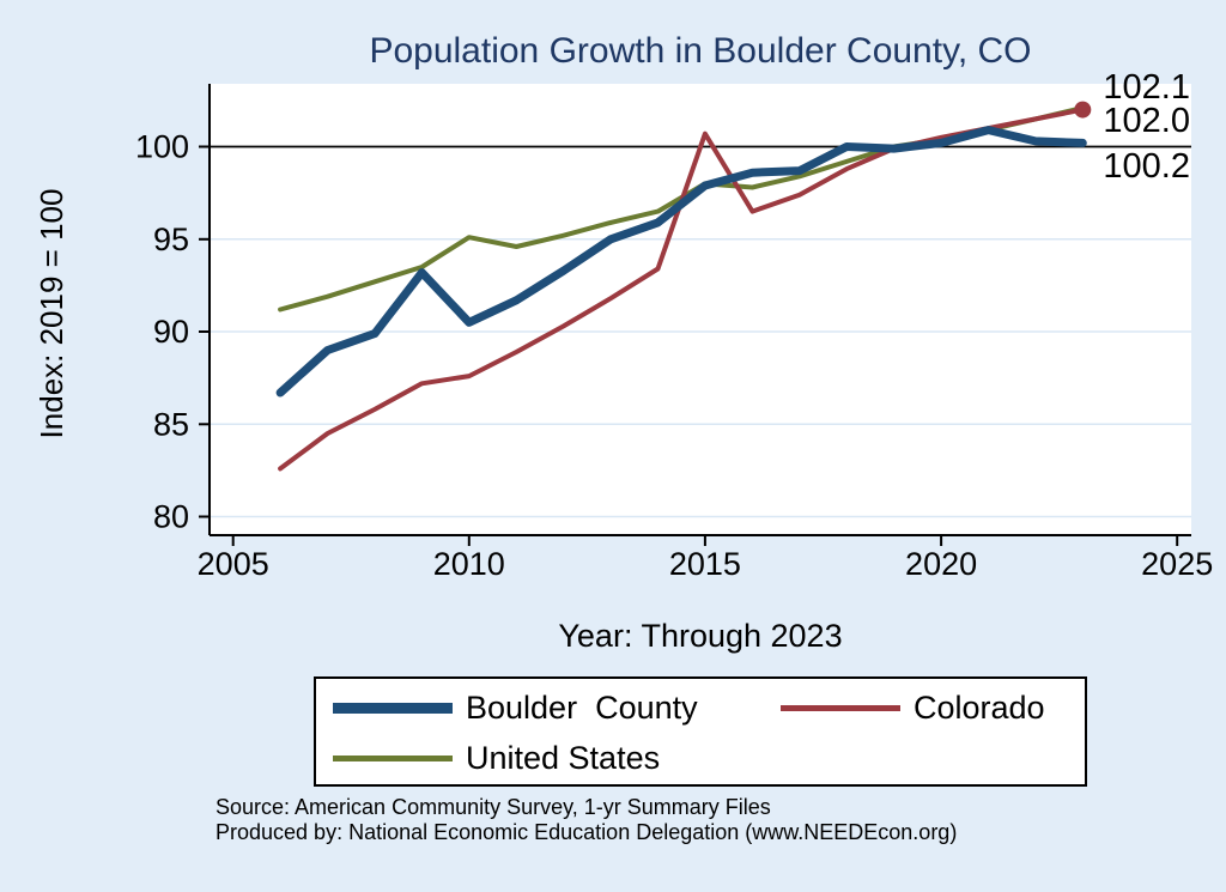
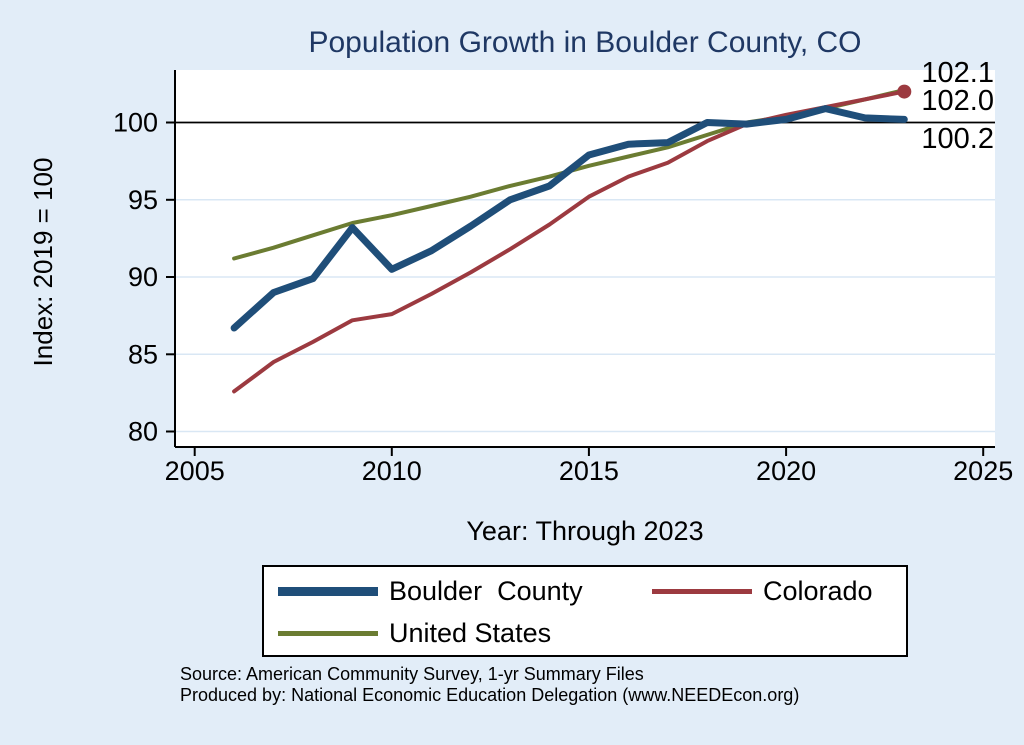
United States/2010: 95.1 -> 94.0
Colorado/2015: 100.7 -> 95.2
United States/2015: 98.0 -> 97.2
